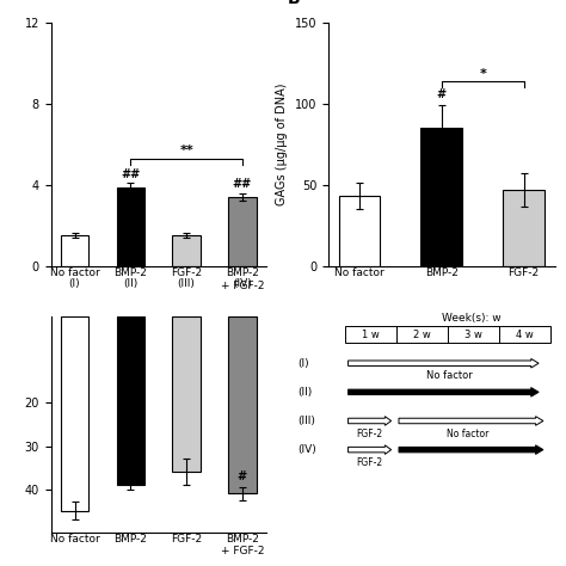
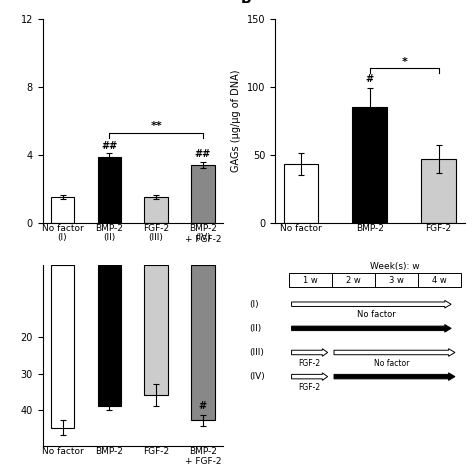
BMP-2 + FGF-2: 41 -> 43
